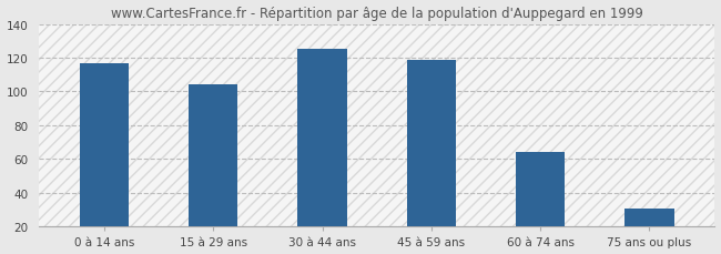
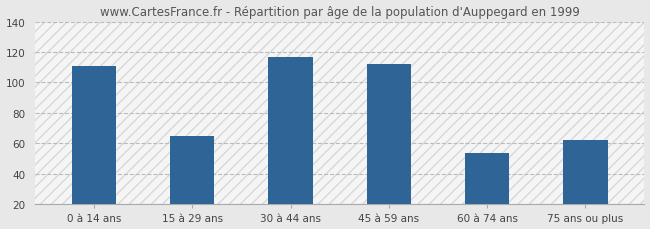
0 à 14 ans: 117 -> 111
15 à 29 ans: 104 -> 65
30 à 44 ans: 125 -> 117
45 à 59 ans: 119 -> 112
60 à 74 ans: 64 -> 54
75 ans ou plus: 31 -> 62
